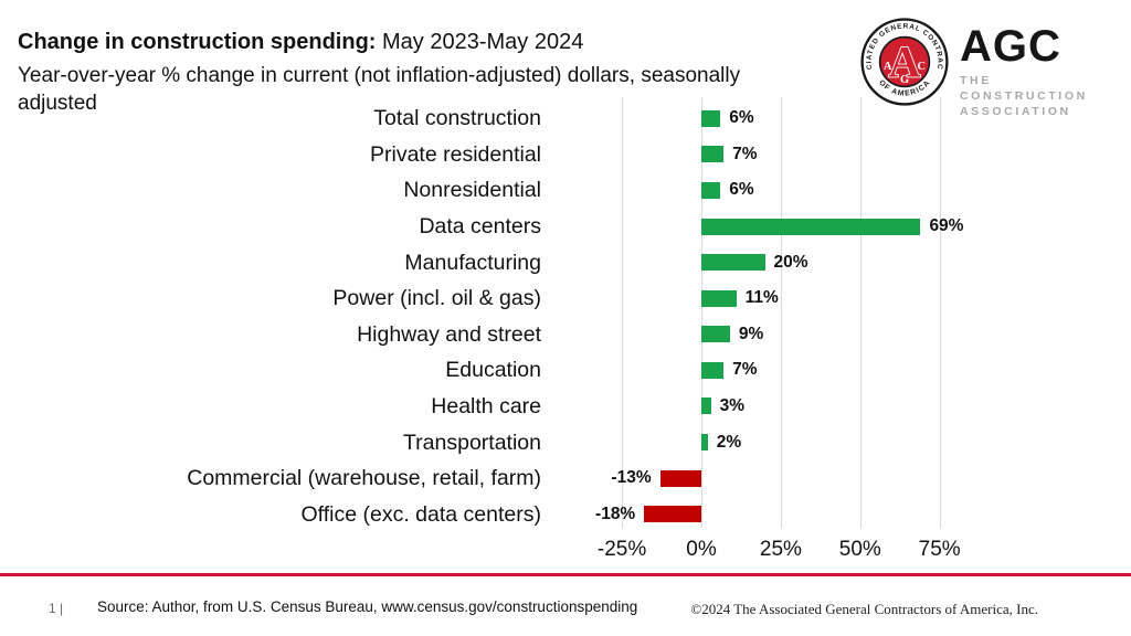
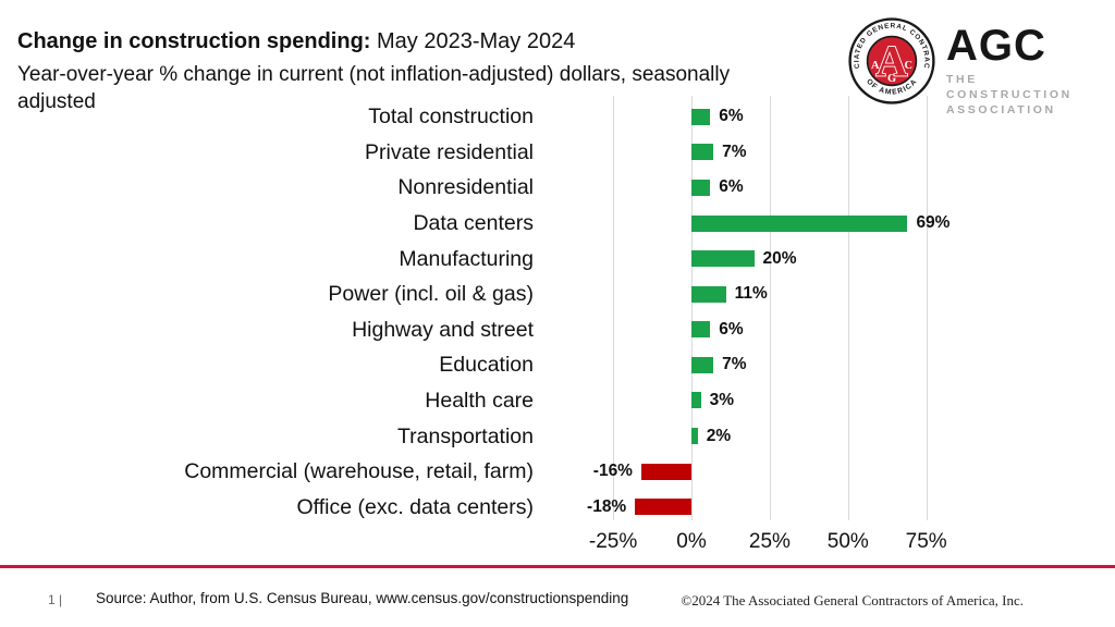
Highway and street: 9% -> 6%
Commercial (warehouse, retail, farm): -13% -> -16%
